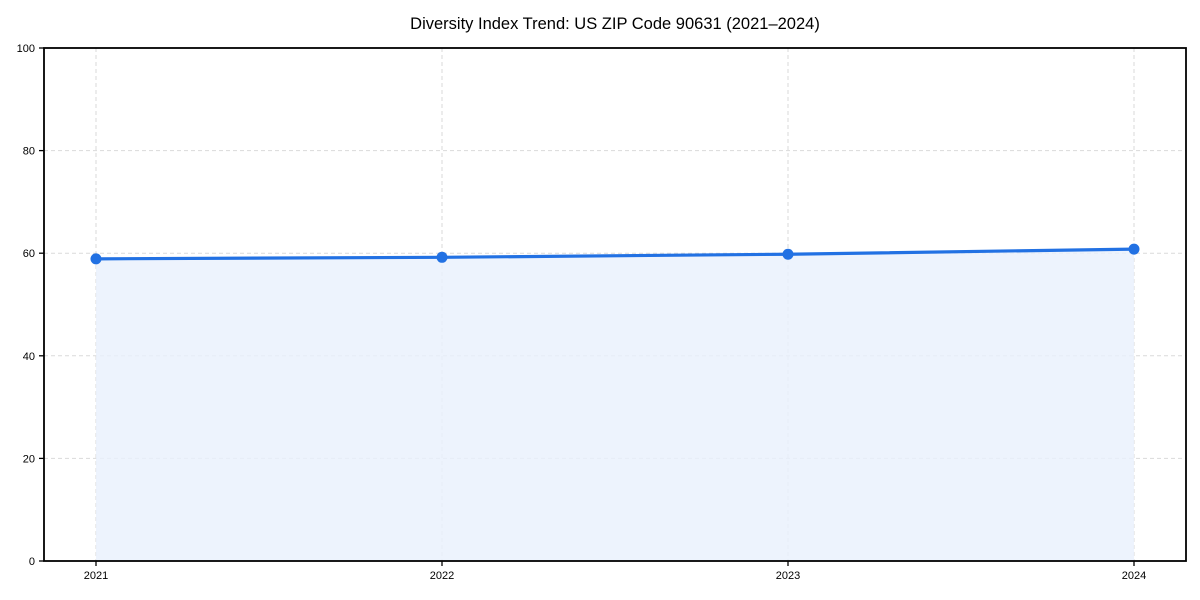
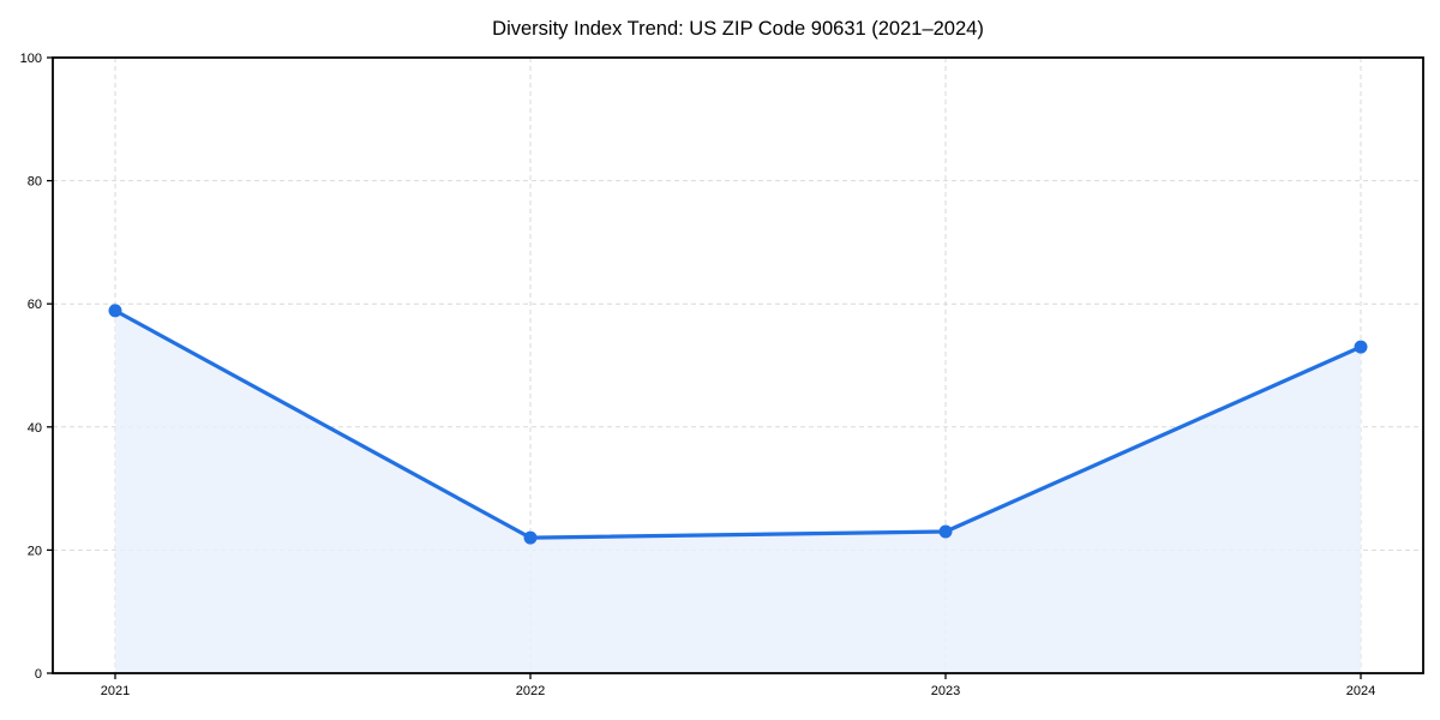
2022: 59 -> 22
2023: 60 -> 23
2024: 61 -> 53
